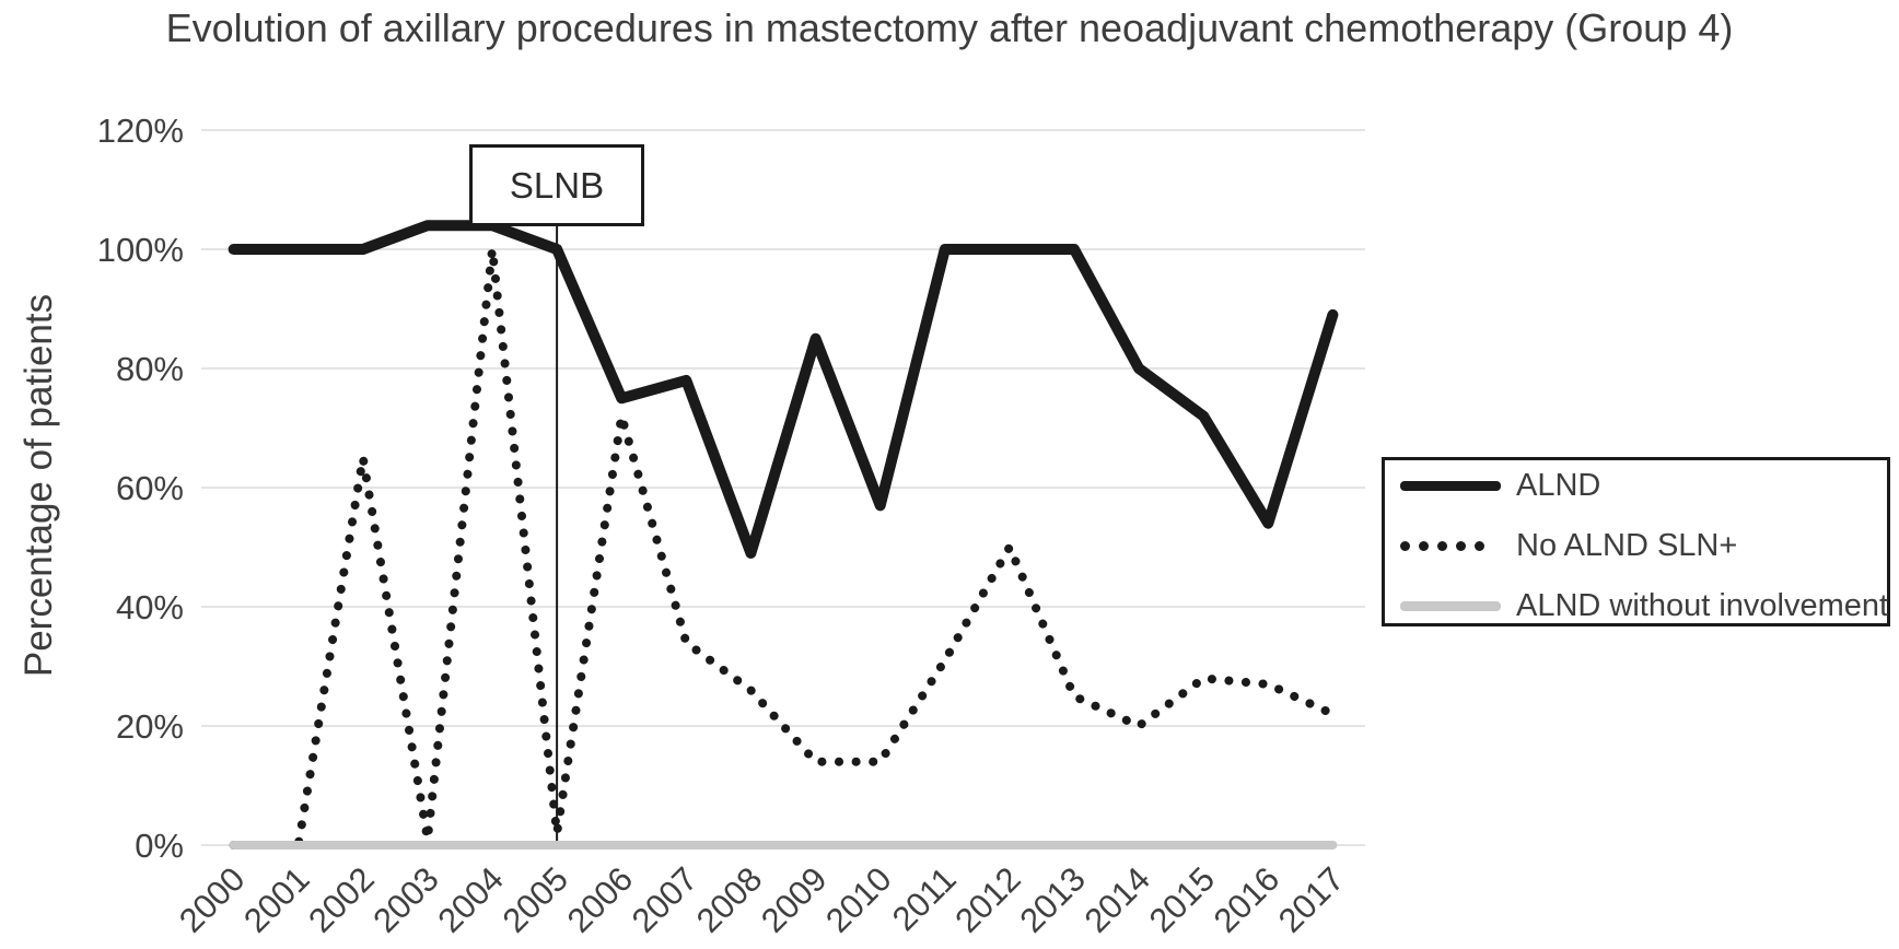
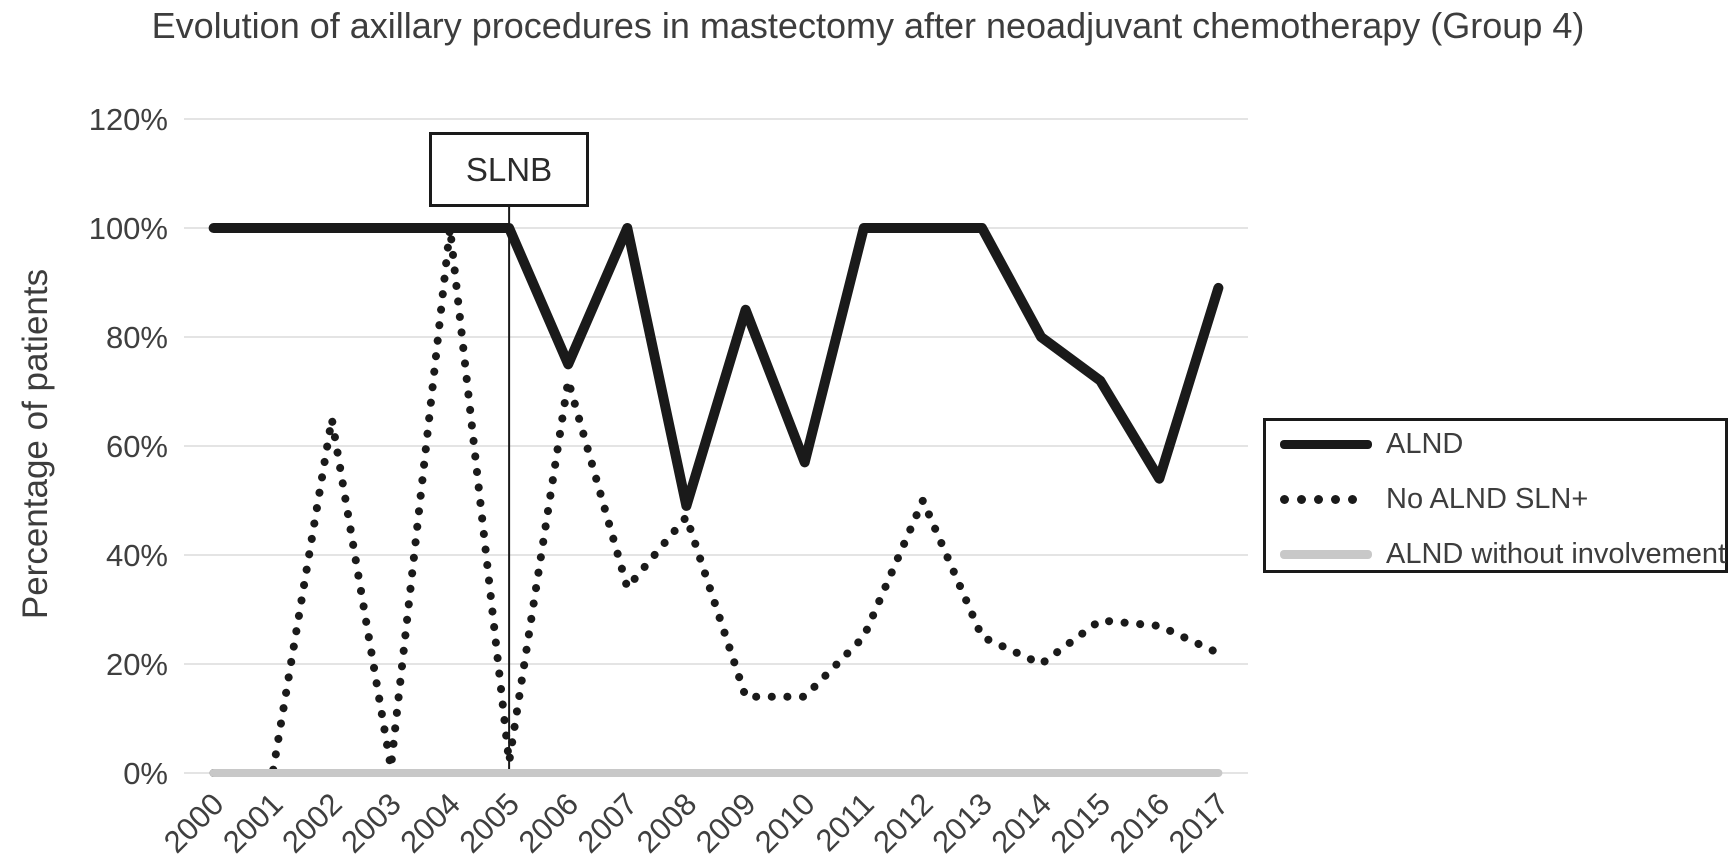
ALND/2003: 104% -> 100%
ALND/2004: 104% -> 100%
ALND/2007: 78% -> 100%
No ALND SLN+/2008: 26% -> 47%
No ALND SLN+/2011: 31% -> 25%
